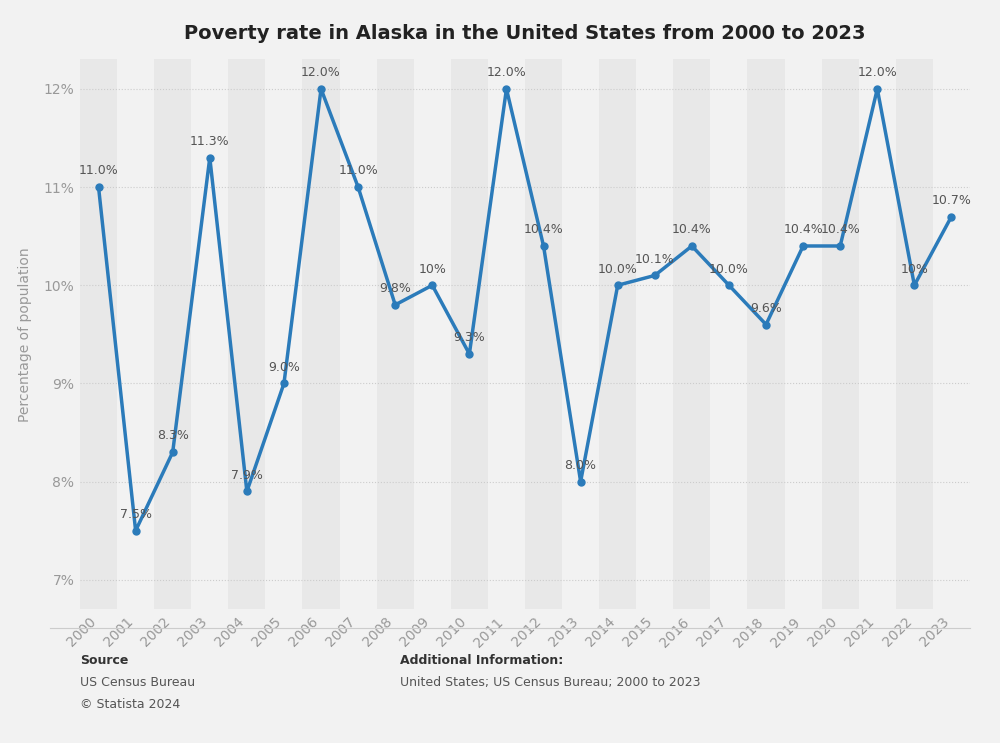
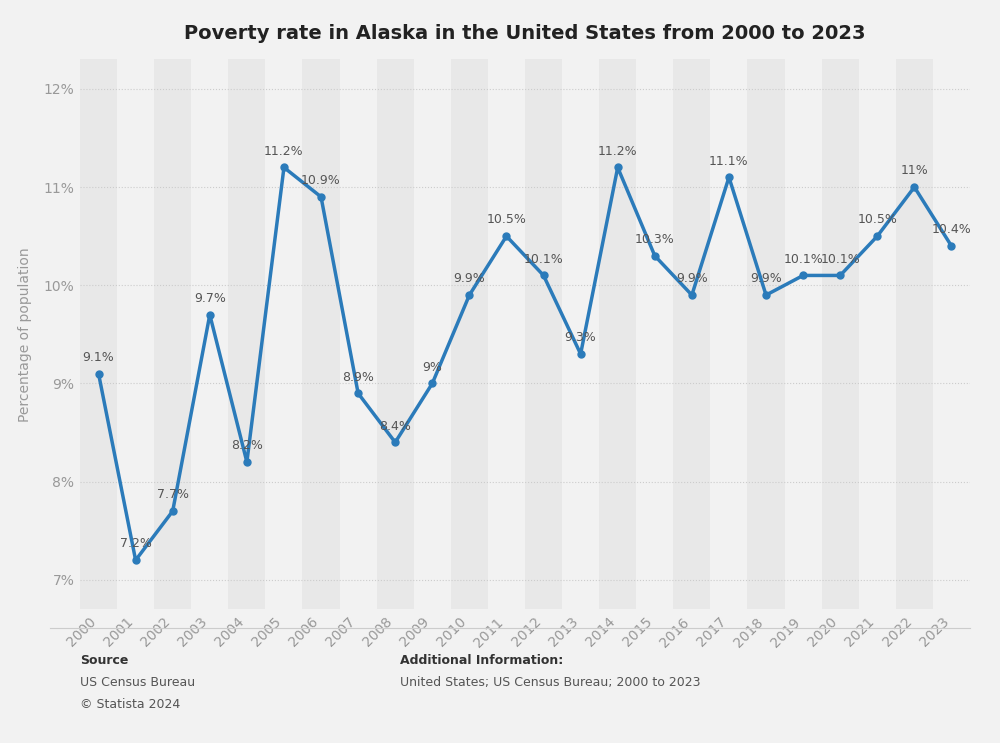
2000: 11.0% -> 9.1%
2001: 7.5% -> 7.2%
2002: 8.3% -> 7.7%
2003: 11.3% -> 9.7%
2004: 7.9% -> 8.2%
2005: 9.0% -> 11.2%
2006: 12.0% -> 10.9%
2007: 11.0% -> 8.9%
2008: 9.8% -> 8.4%
2009: 10% -> 9%
2010: 9.3% -> 9.9%
2011: 12.0% -> 10.5%
2012: 10.4% -> 10.1%
2013: 8.0% -> 9.3%
2014: 10% -> 11%
2015: 10.1% -> 10.3%
2016: 10.4% -> 9.9%
2017: 10% -> 11%
2018: 9.6% -> 9.9%
2019: 10.4% -> 10.1%
2020: 10.4% -> 10.1%
2021: 12.0% -> 10.5%
2022: 10% -> 11%
2023: 10.7% -> 10.4%
